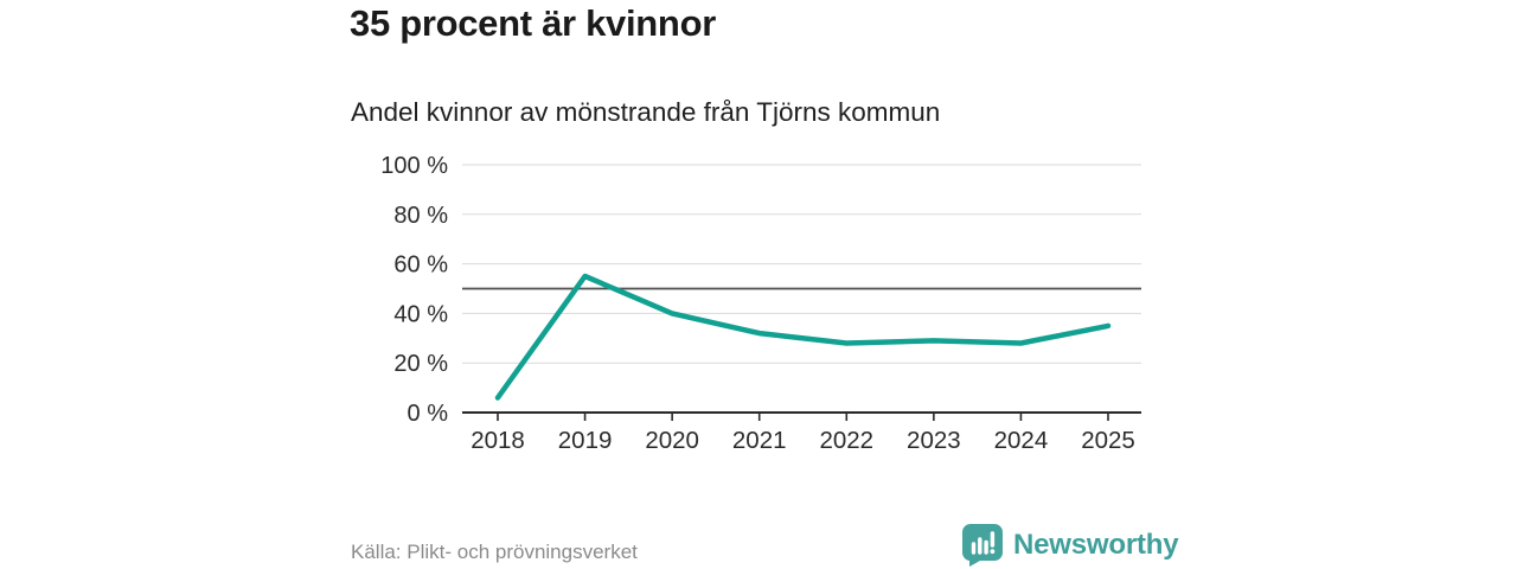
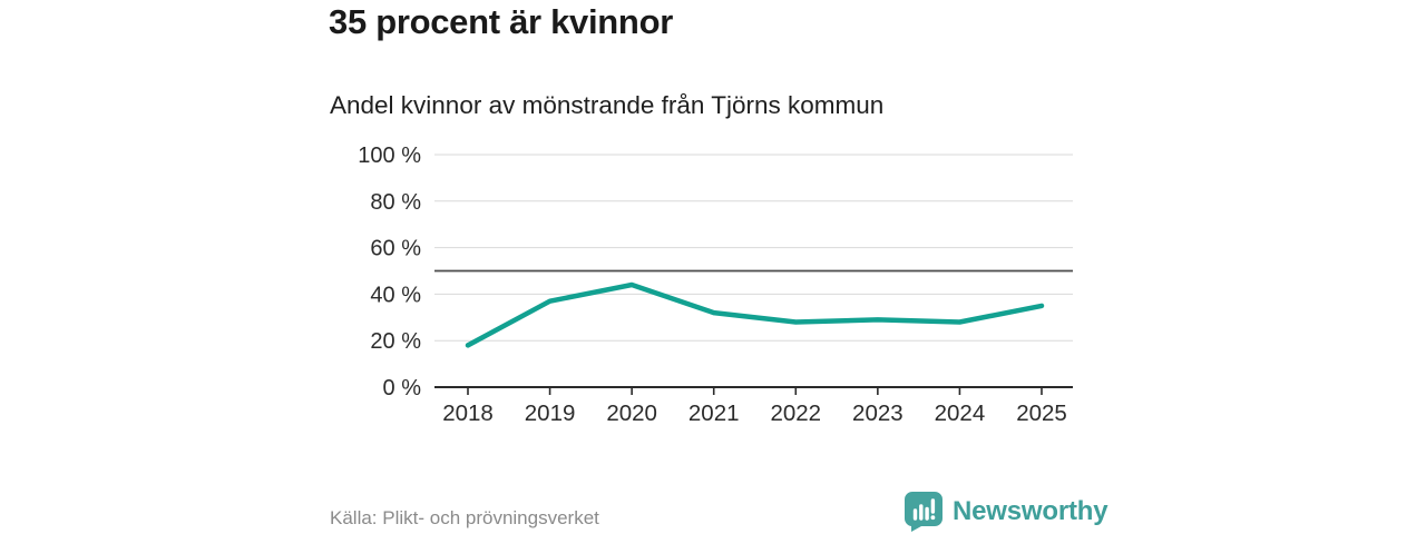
2018: 6% -> 18%
2019: 55% -> 37%
2020: 40% -> 44%
